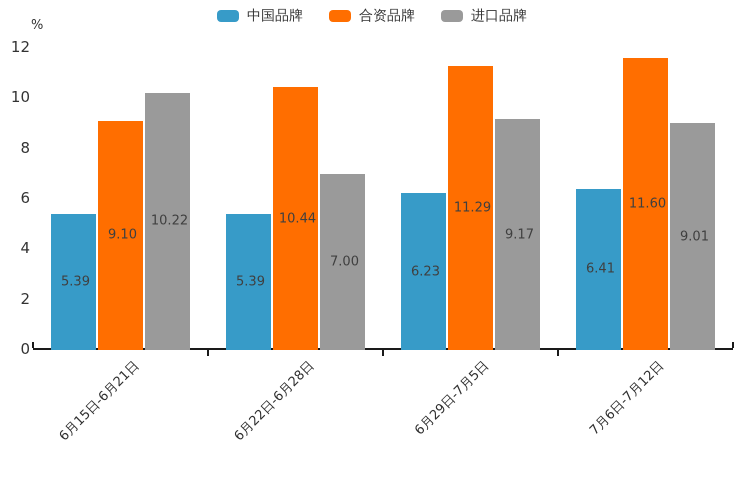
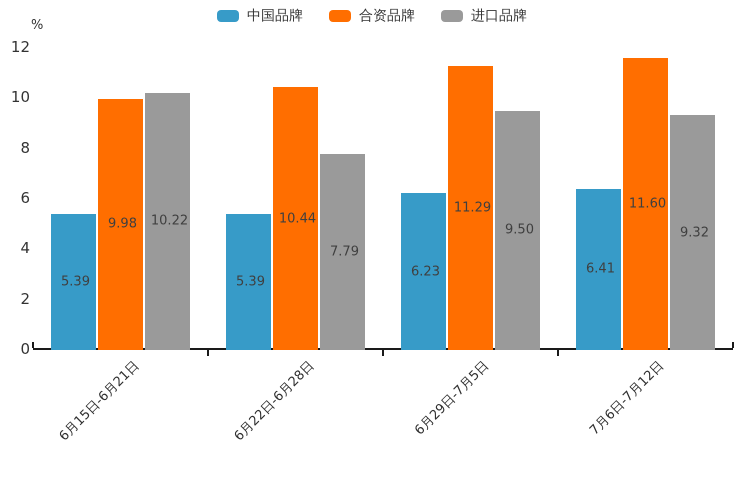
合资品牌/6月15日-6月21日: 9.10 -> 9.98
进口品牌/6月22日-6月28日: 7.00 -> 7.79
进口品牌/6月29日-7月5日: 9.17 -> 9.50
进口品牌/7月6日-7月12日: 9.01 -> 9.32
